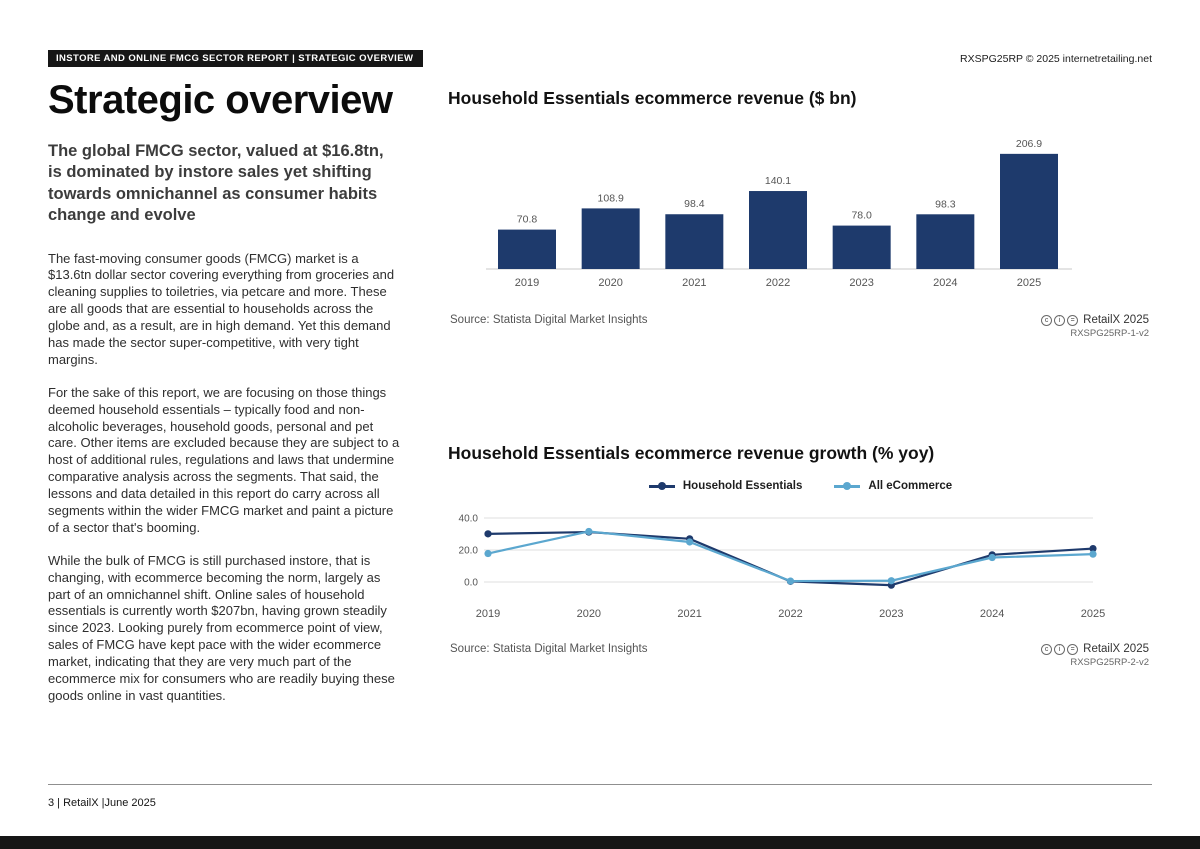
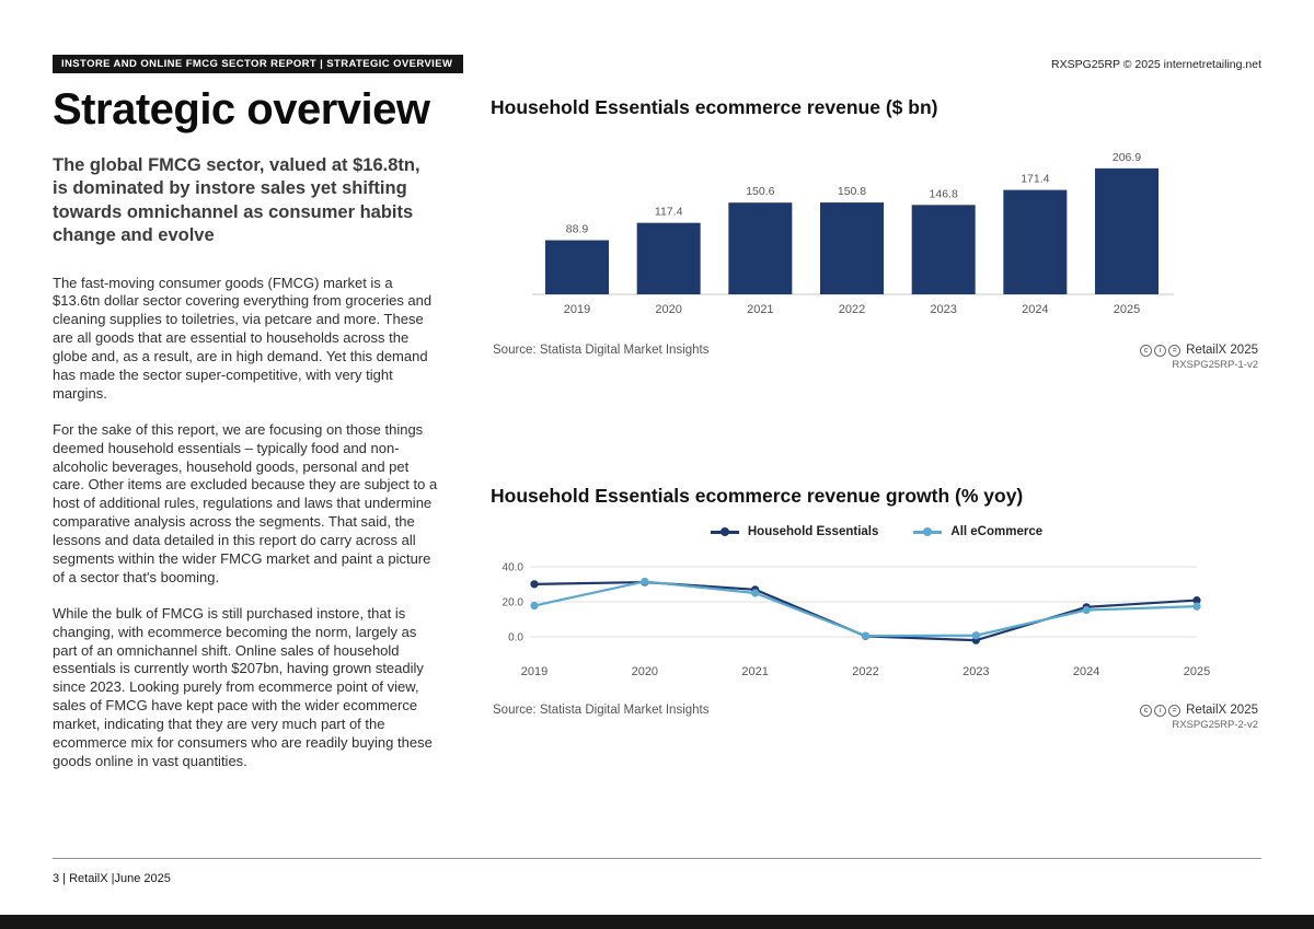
Household Essentials ecommerce revenue ($ bn)/2019: 70.8 -> 88.9
Household Essentials ecommerce revenue ($ bn)/2020: 108.9 -> 117.4
Household Essentials ecommerce revenue ($ bn)/2021: 98.4 -> 150.6
Household Essentials ecommerce revenue ($ bn)/2022: 140.1 -> 150.8
Household Essentials ecommerce revenue ($ bn)/2023: 78.0 -> 146.8
Household Essentials ecommerce revenue ($ bn)/2024: 98.3 -> 171.4
